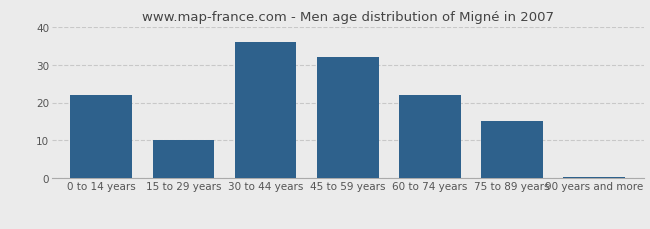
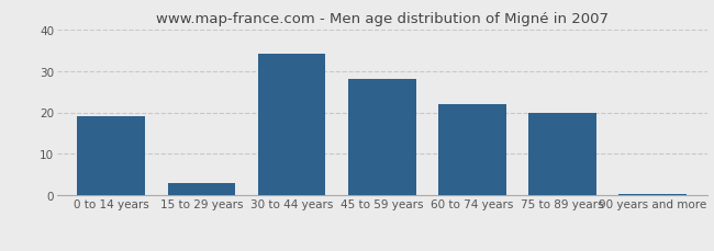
0 to 14 years: 22.0 -> 19.0
15 to 29 years: 10.0 -> 3.0
30 to 44 years: 36.0 -> 34.0
45 to 59 years: 32.0 -> 28.0
75 to 89 years: 15.0 -> 20.0
